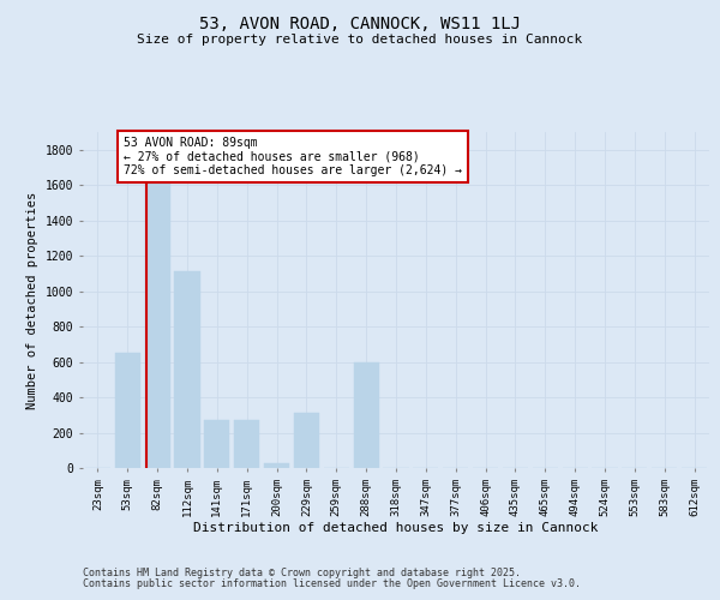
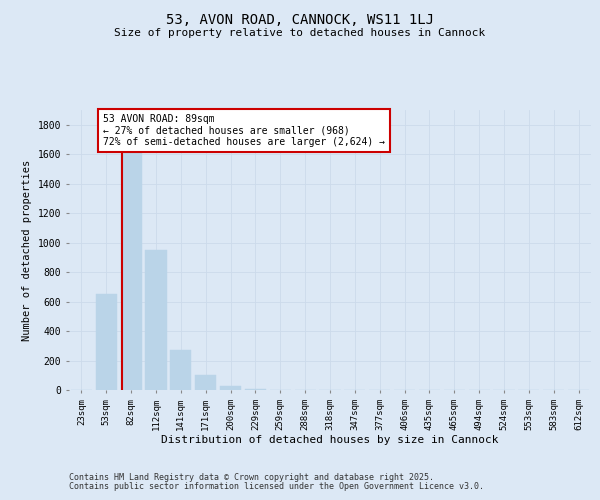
112sqm: 1110 -> 950
171sqm: 270 -> 100
229sqm: 310 -> 0
288sqm: 600 -> 0
